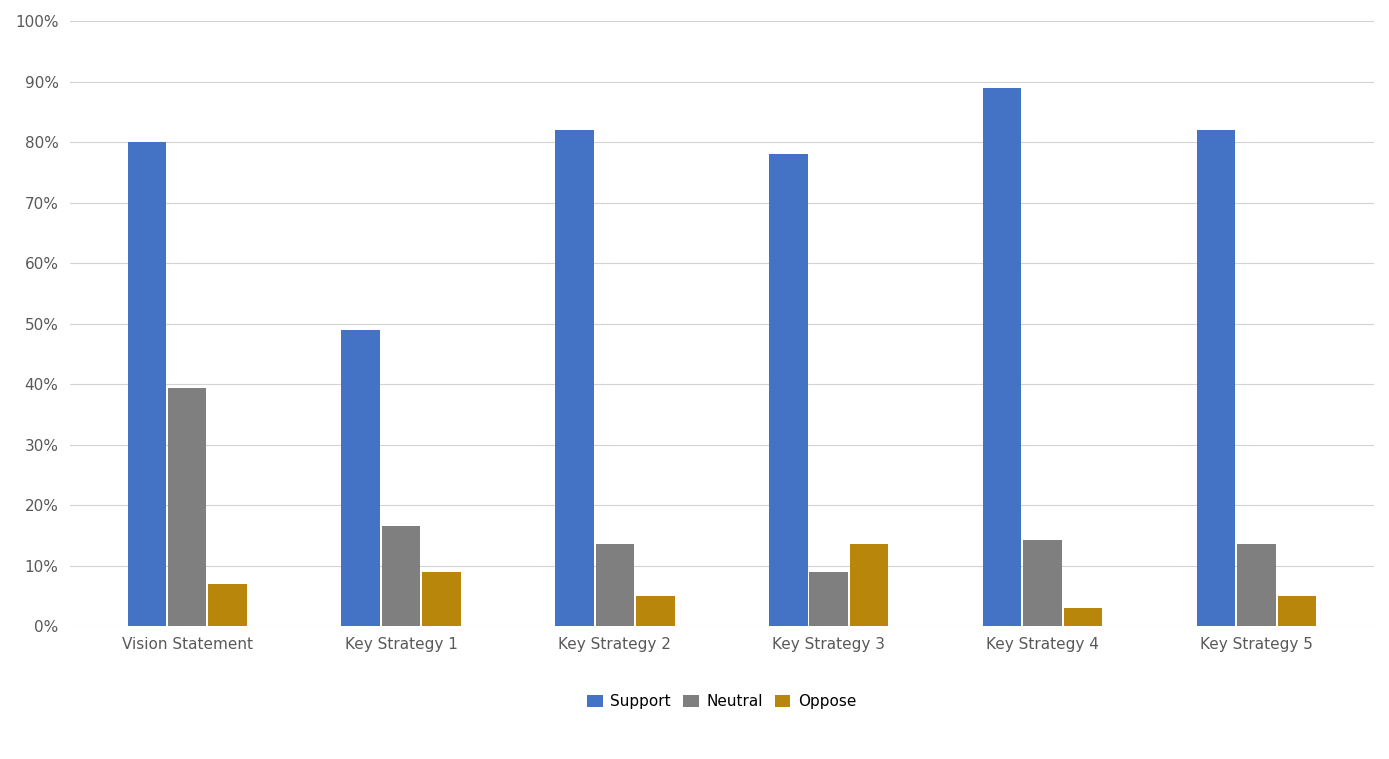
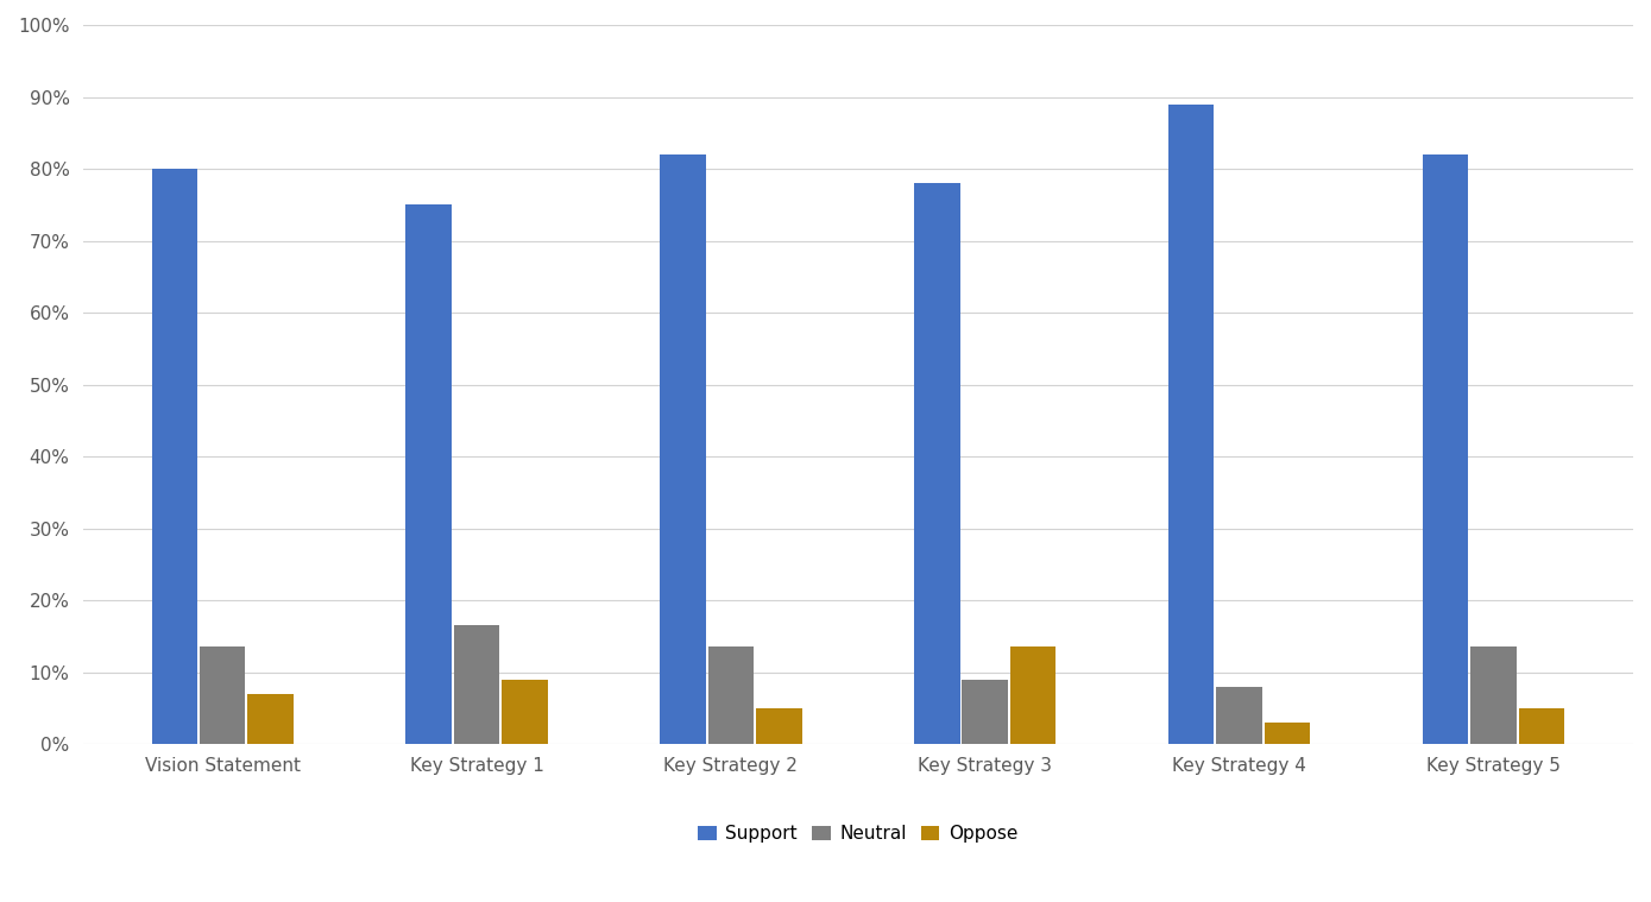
Neutral/Vision Statement: 39.4% -> 13.5%
Support/Key Strategy 1: 49% -> 75%
Neutral/Key Strategy 4: 14.2% -> 8.0%
